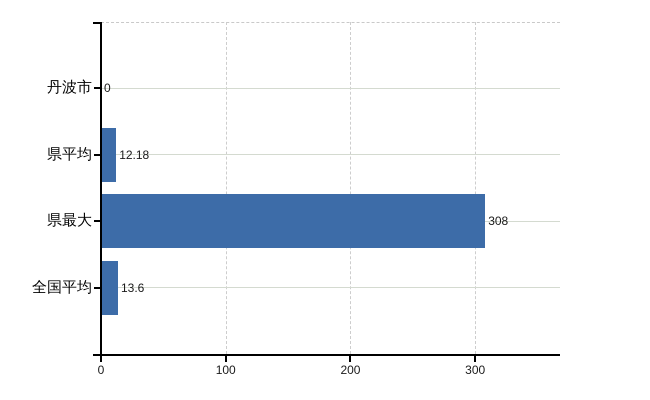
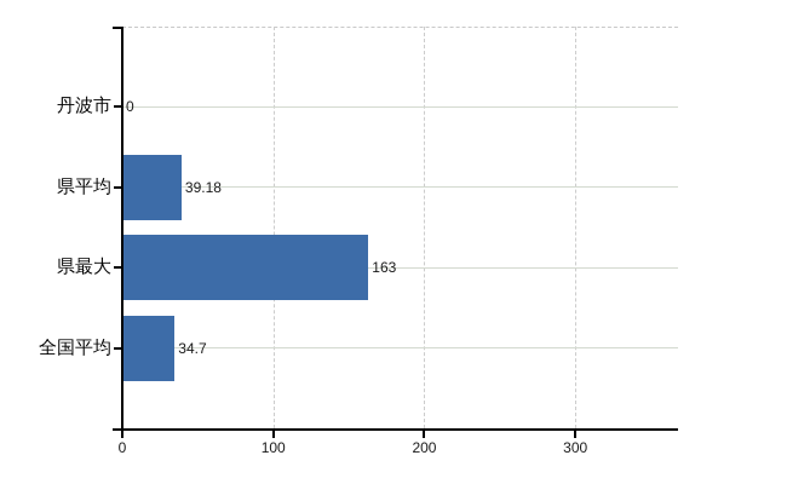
県平均: 12.18 -> 39.18
県最大: 308 -> 163
全国平均: 13.6 -> 34.7
